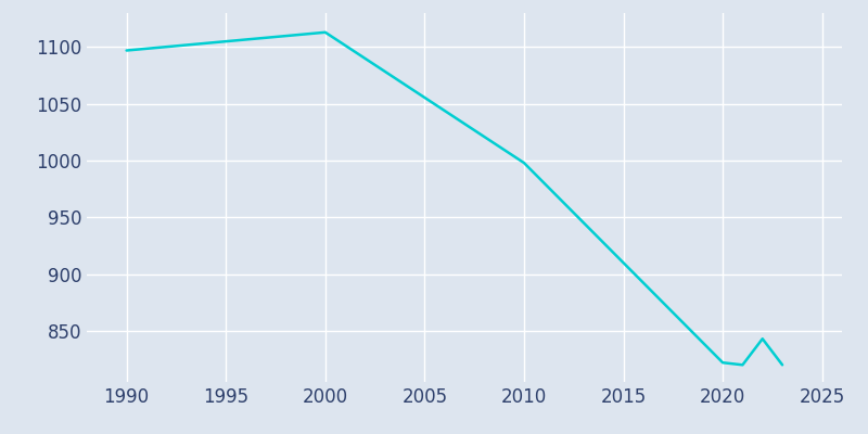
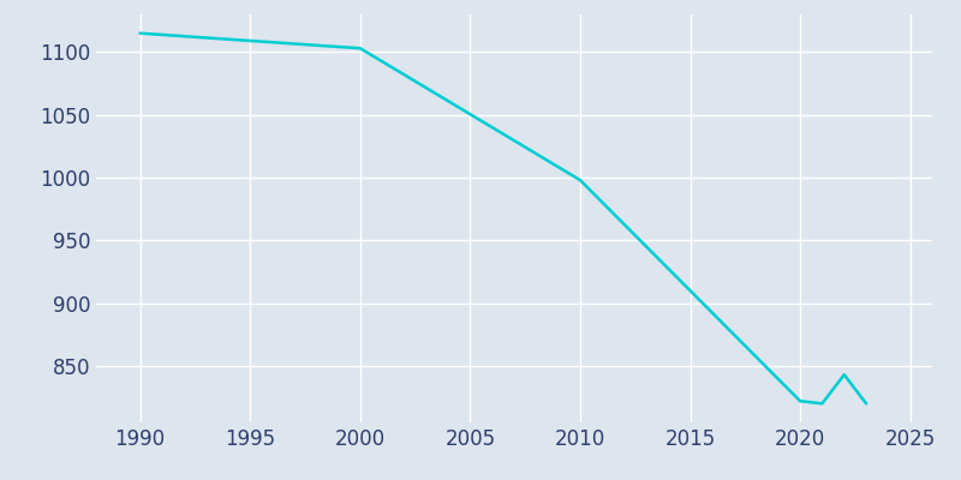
1990: 1097 -> 1115
2000: 1113 -> 1103
